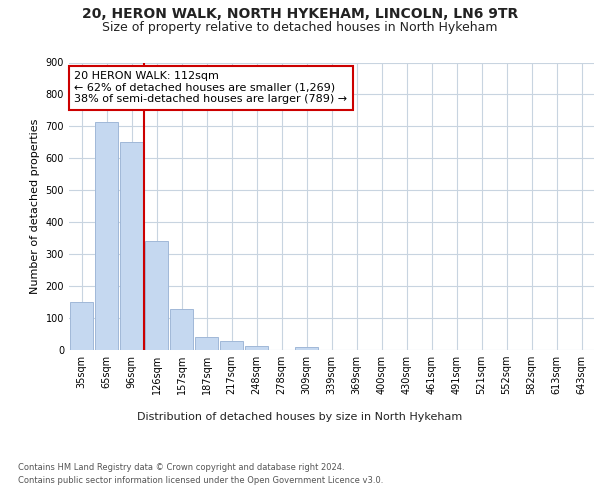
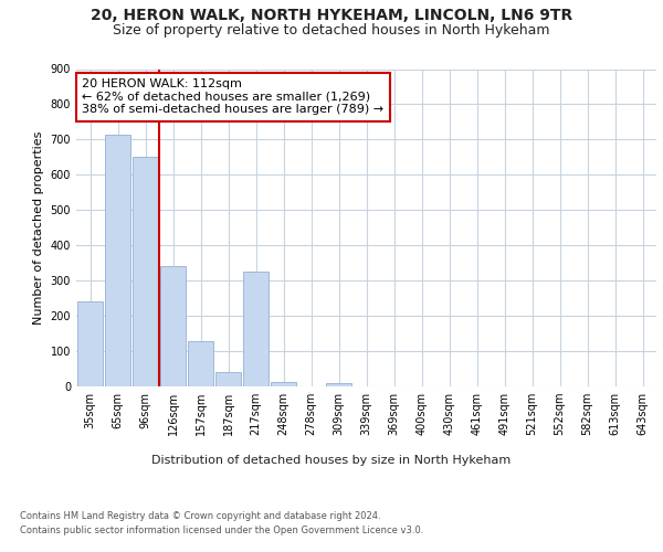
35sqm: 150 -> 240
217sqm: 28 -> 325
